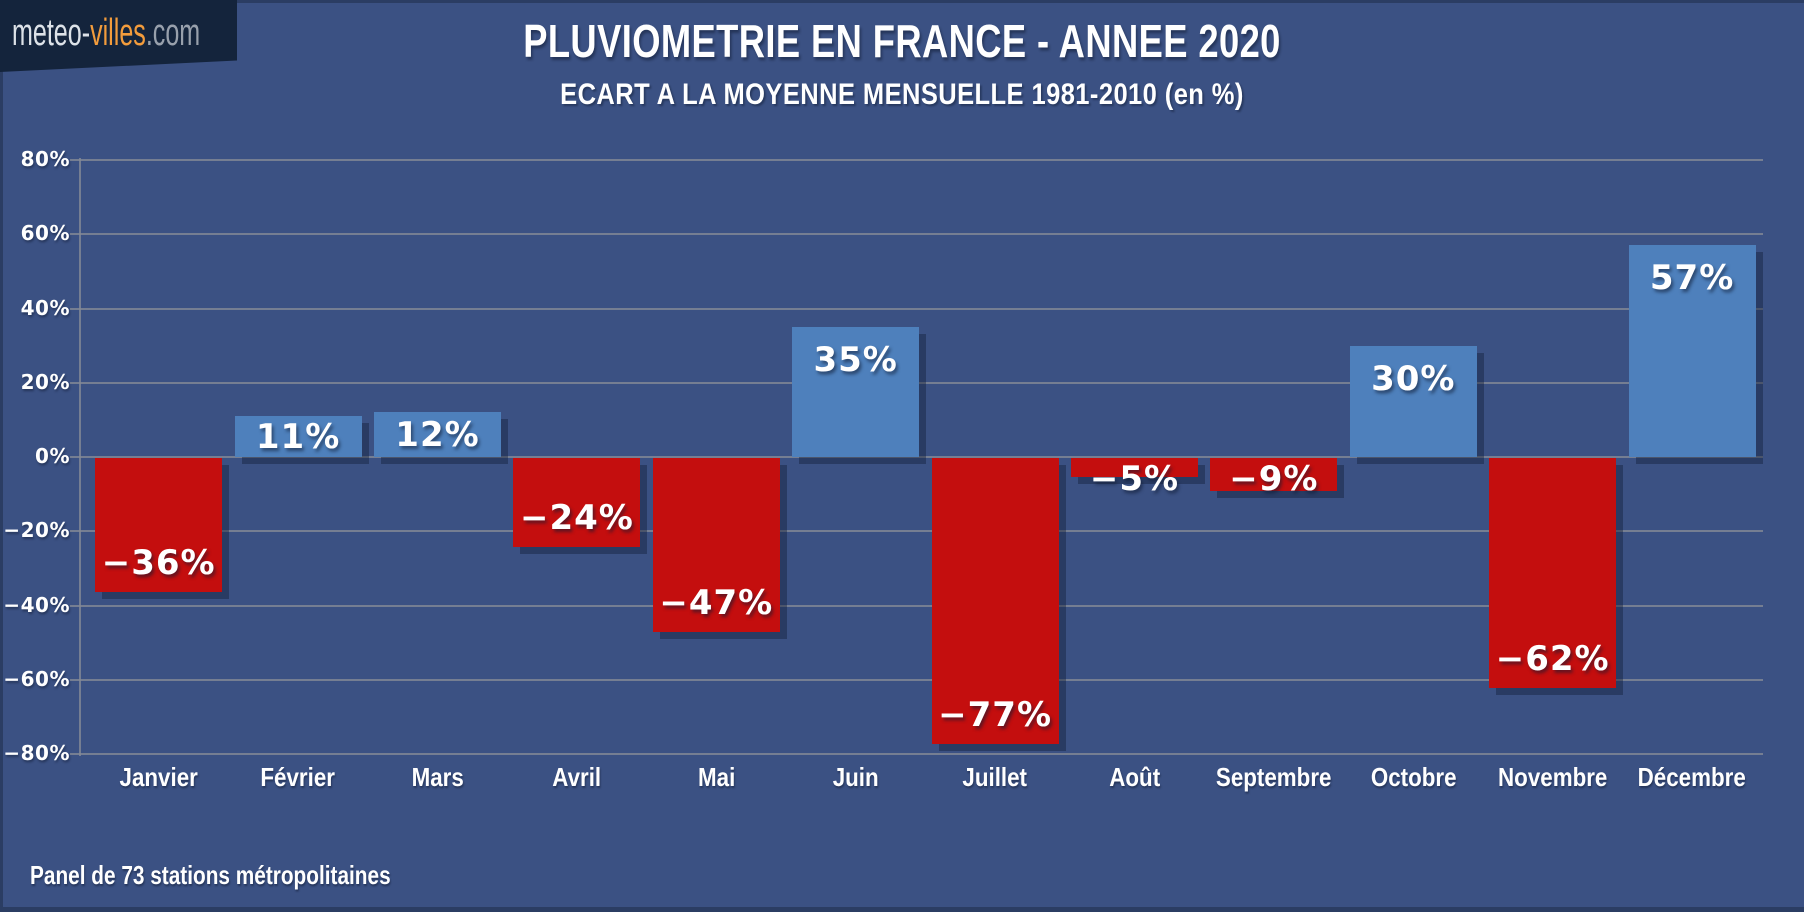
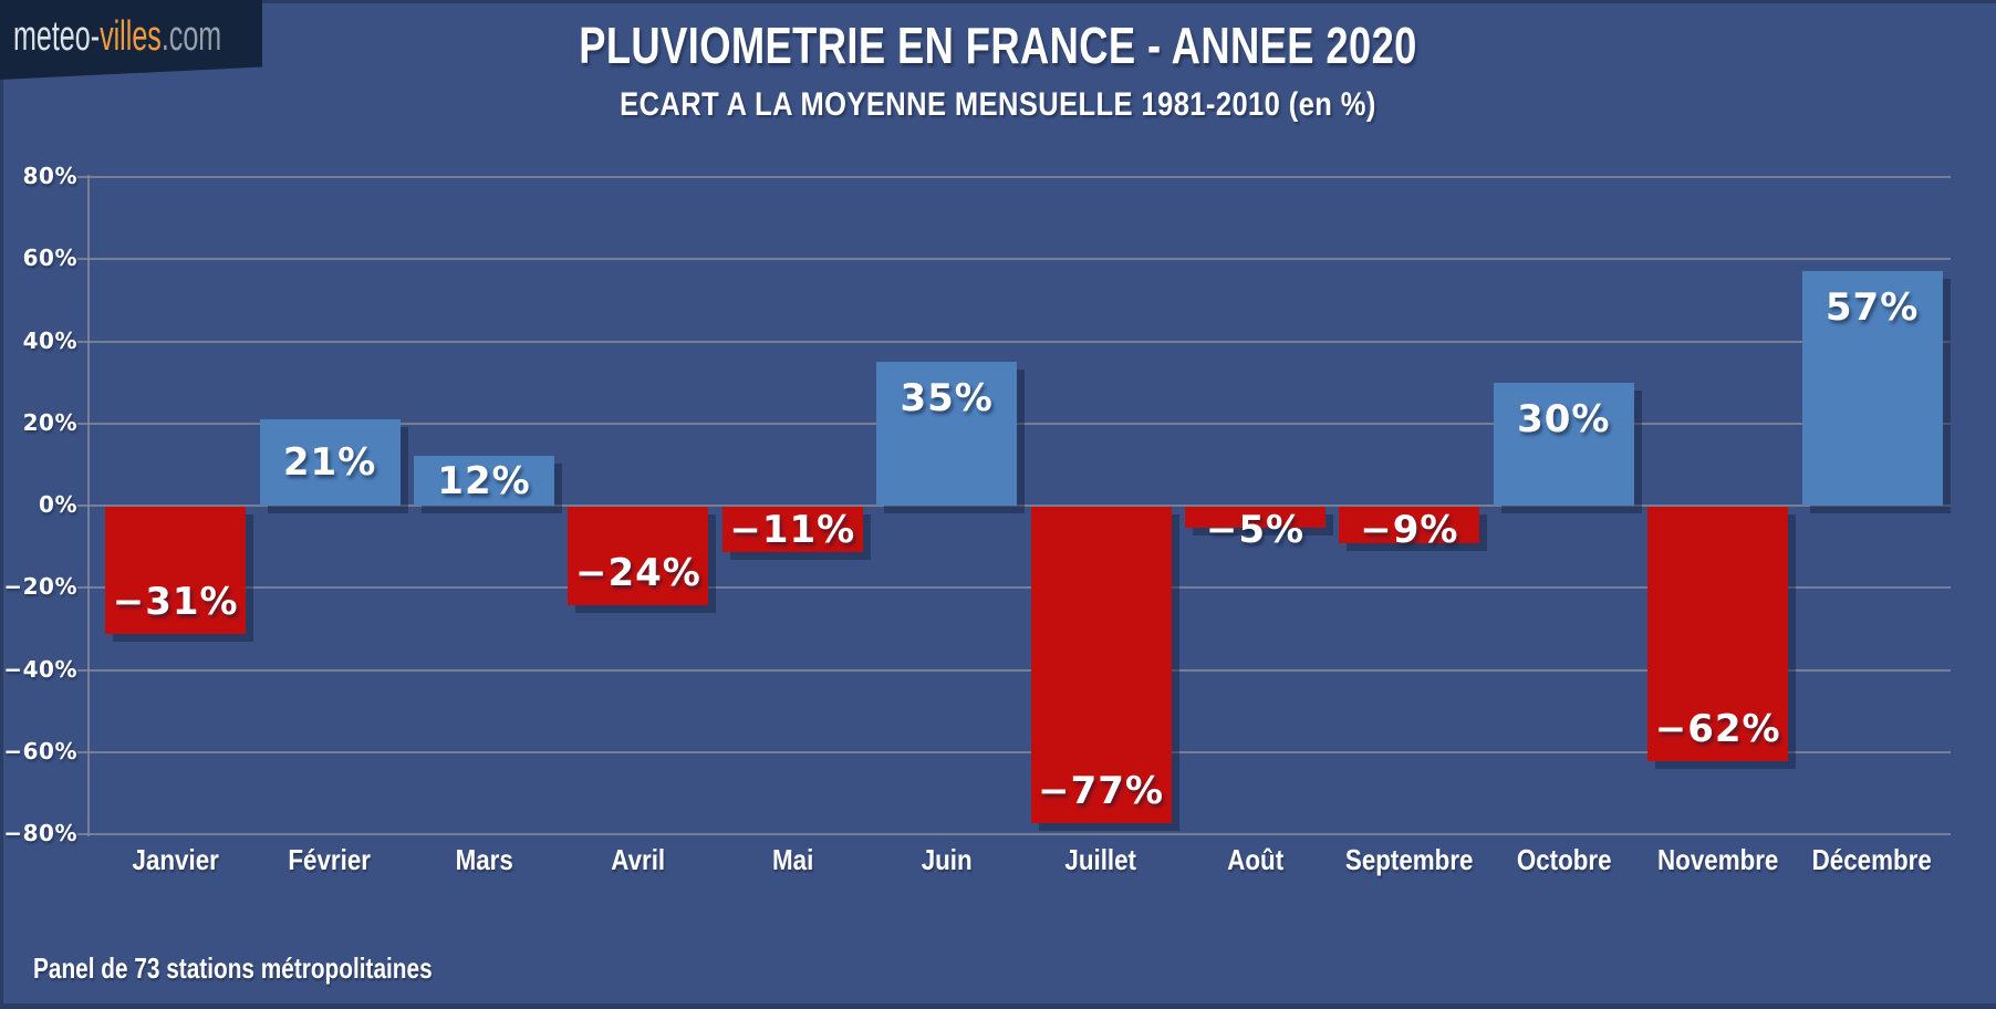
Janvier: −36% -> −31%
Février: 11% -> 21%
Mai: −47% -> −11%
